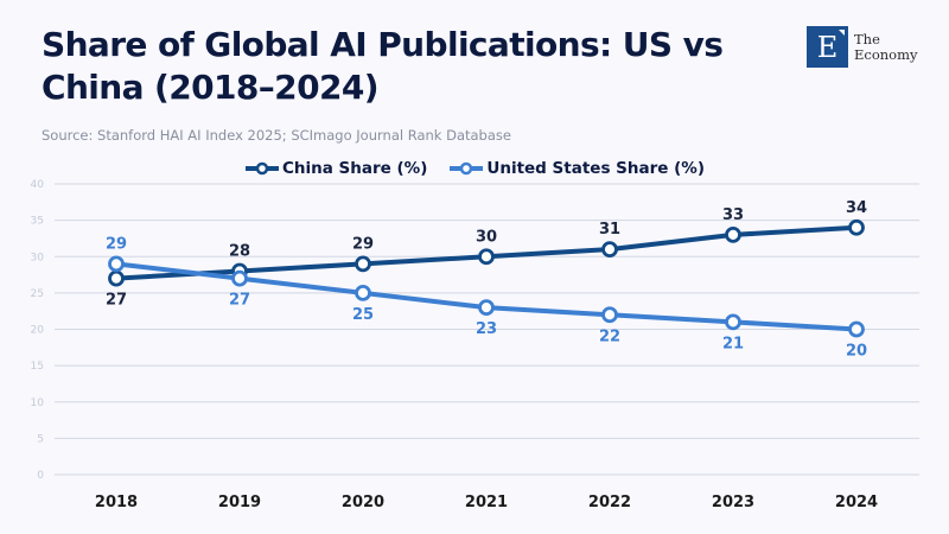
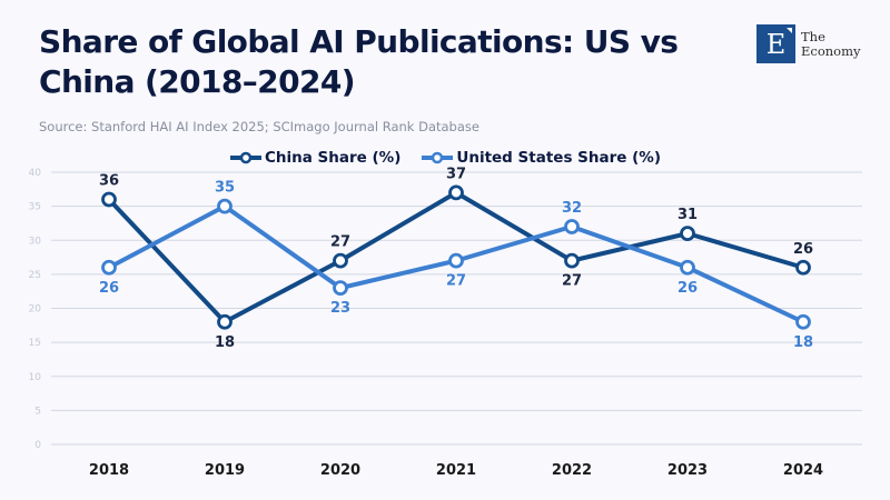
China Share (%)/2018: 27 -> 36
United States Share (%)/2018: 29 -> 26
China Share (%)/2019: 28 -> 18
United States Share (%)/2019: 27 -> 35
China Share (%)/2020: 29 -> 27
United States Share (%)/2020: 25 -> 23
China Share (%)/2021: 30 -> 37
United States Share (%)/2021: 23 -> 27
China Share (%)/2022: 31 -> 27
United States Share (%)/2022: 22 -> 32
China Share (%)/2023: 33 -> 31
United States Share (%)/2023: 21 -> 26
China Share (%)/2024: 34 -> 26
United States Share (%)/2024: 20 -> 18
